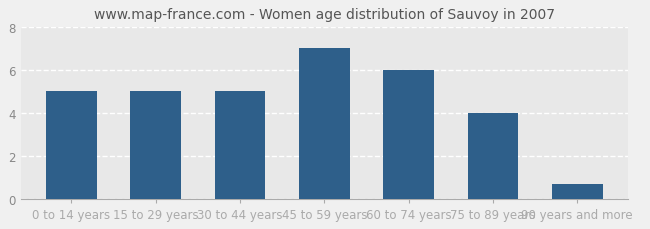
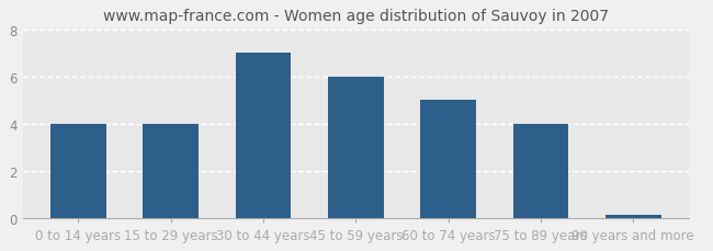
0 to 14 years: 5.0 -> 4.0
15 to 29 years: 5.0 -> 4.0
30 to 44 years: 5.0 -> 7.0
45 to 59 years: 7.0 -> 6.0
60 to 74 years: 6.0 -> 5.0
90 years and more: 0.7 -> 0.1
